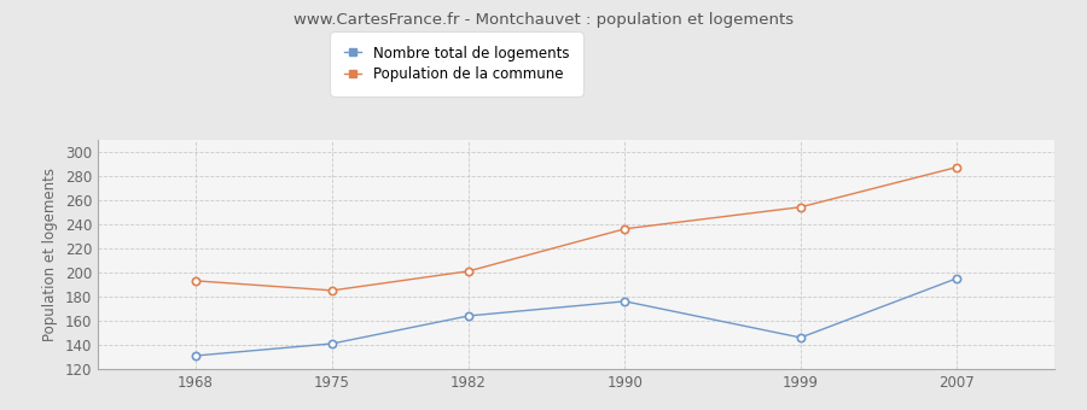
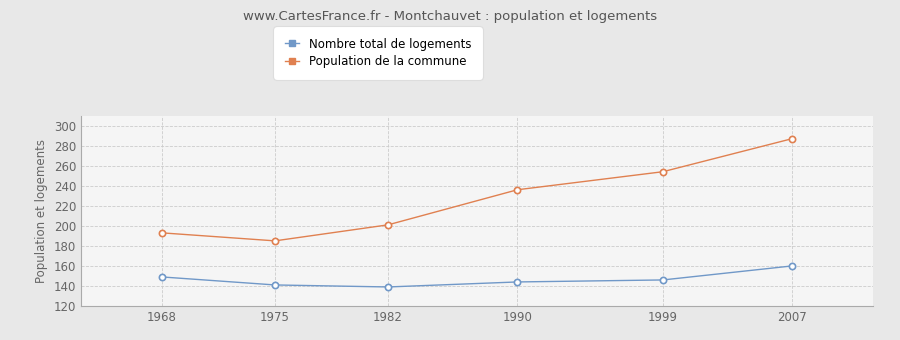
Nombre total de logements/1968: 131 -> 149
Nombre total de logements/1982: 164 -> 139
Nombre total de logements/1990: 176 -> 144
Nombre total de logements/2007: 195 -> 160
